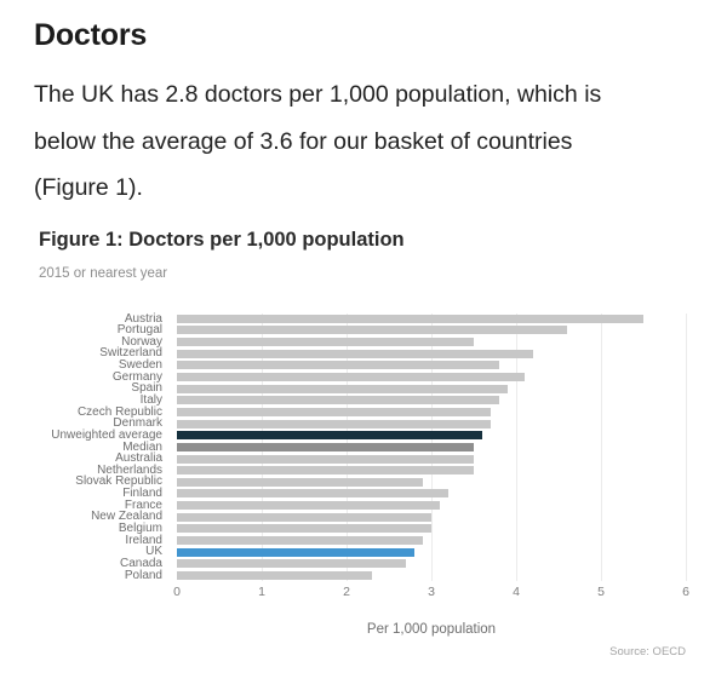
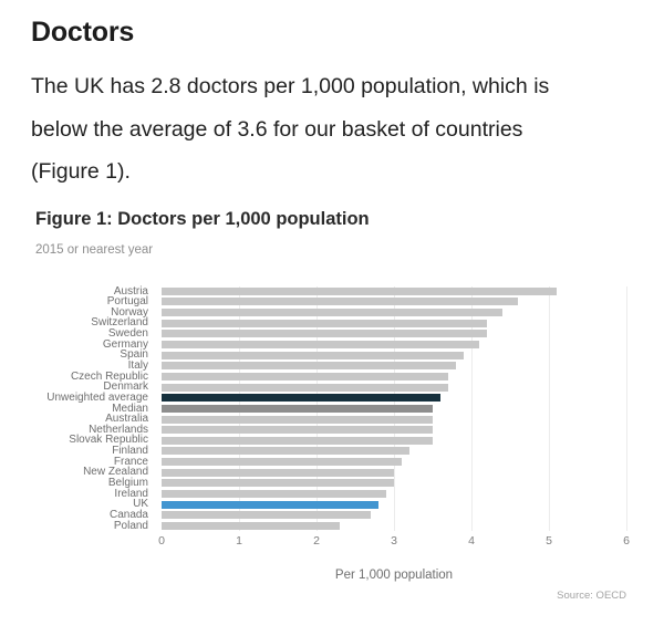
Austria: 5.5 -> 5.1
Norway: 3.5 -> 4.4
Sweden: 3.8 -> 4.2
Slovak Republic: 2.9 -> 3.5
